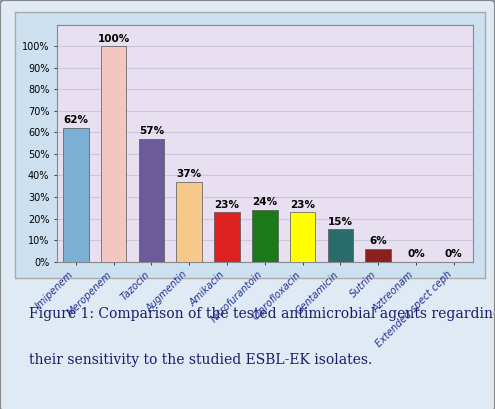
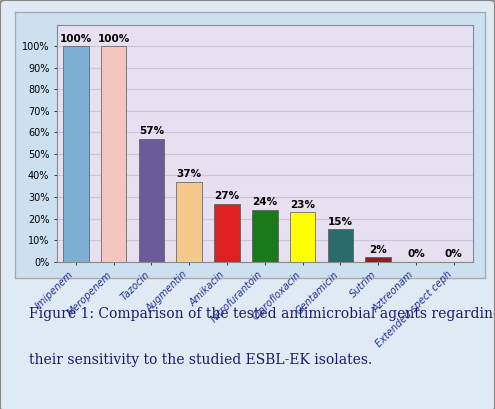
Imipenem: 62% -> 100%
Amikacin: 23% -> 27%
Sutrim: 6% -> 2%
